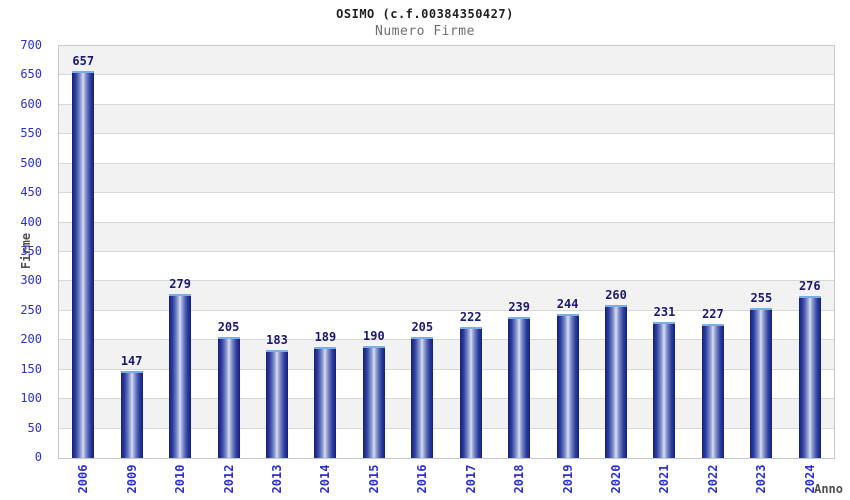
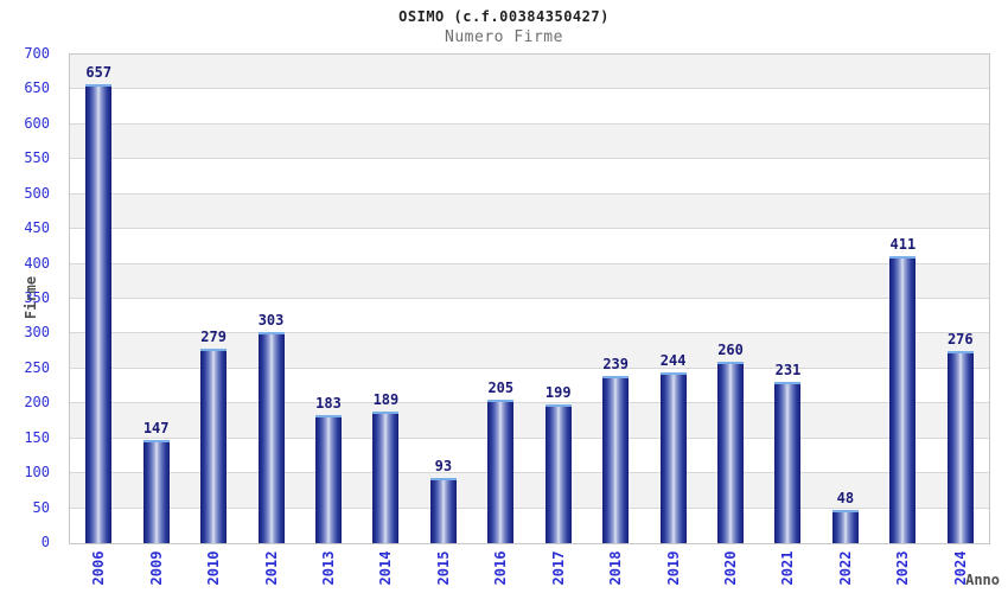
2012: 205 -> 303
2015: 190 -> 93
2017: 222 -> 199
2022: 227 -> 48
2023: 255 -> 411
